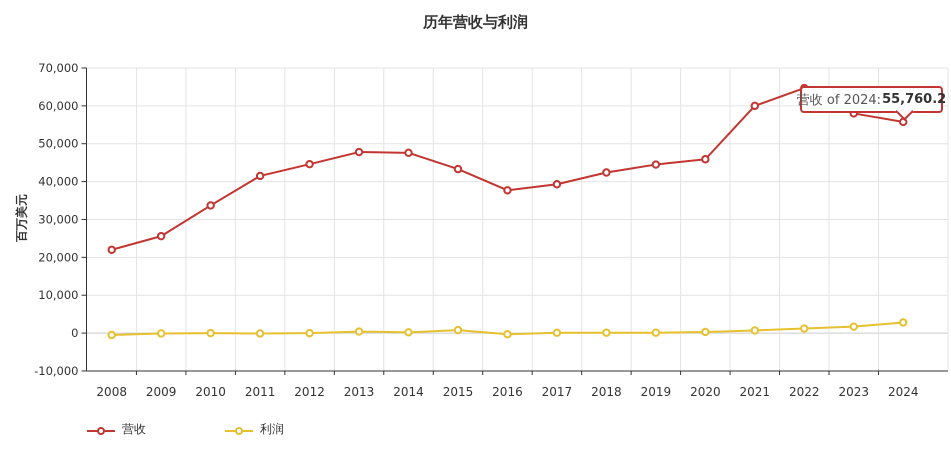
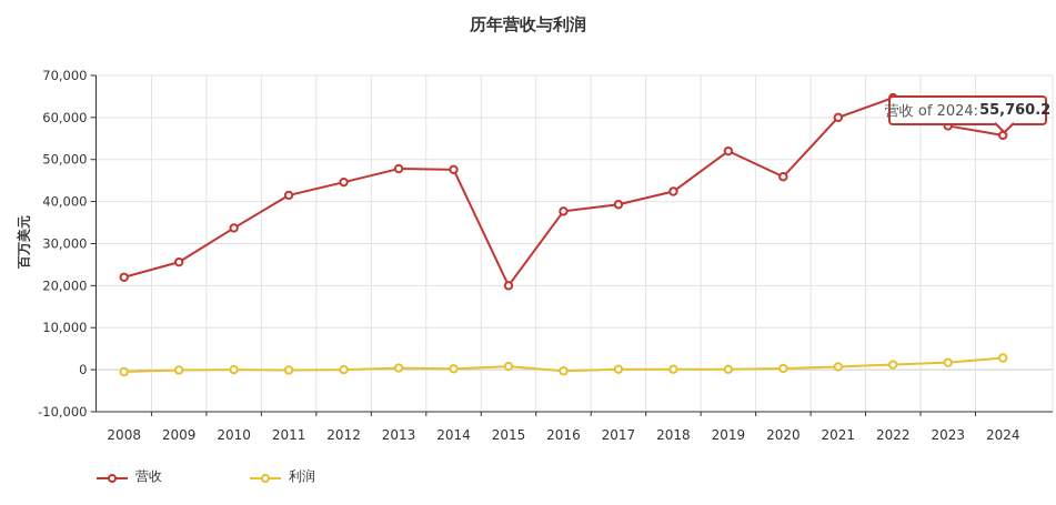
营收/2015: 43000 -> 20000
营收/2019: 44000 -> 52000
